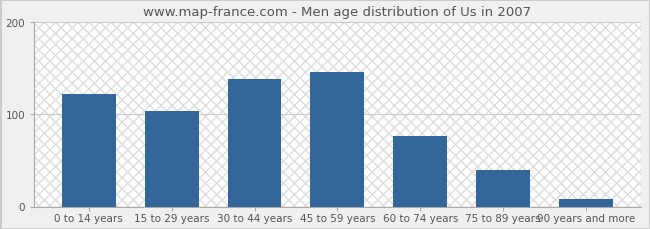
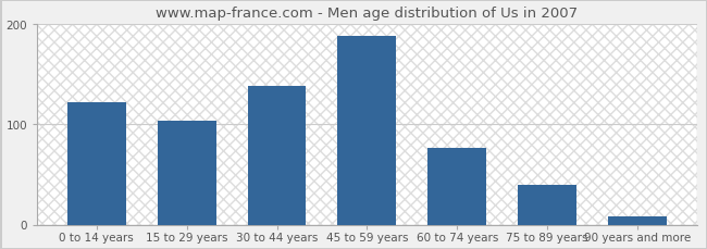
45 to 59 years: 145 -> 188
